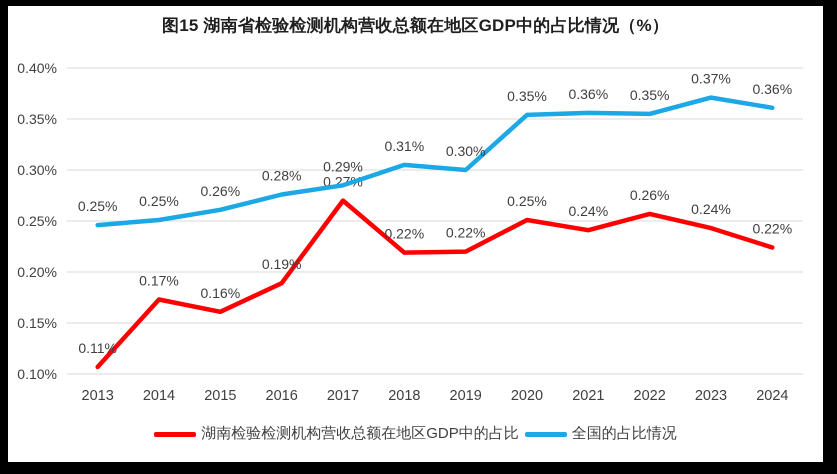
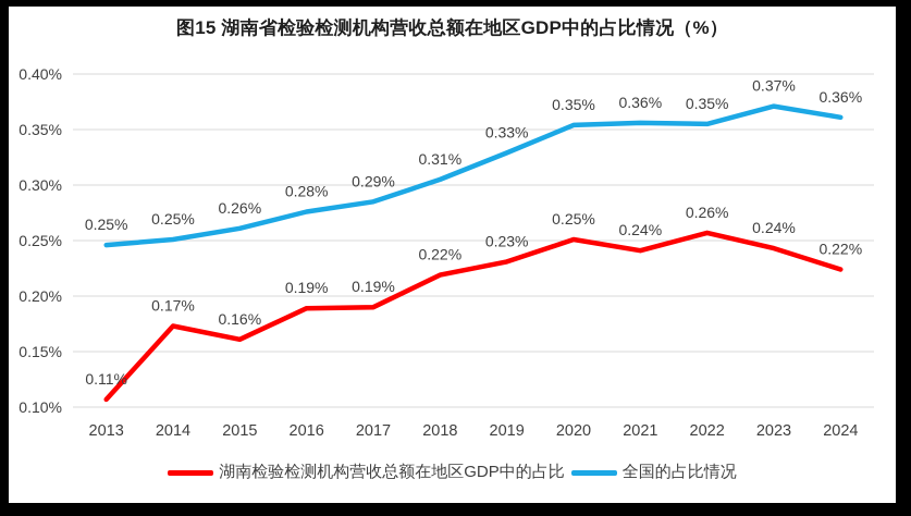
湖南检验检测机构营收总额在地区GDP中的占比/2017: 0.27% -> 0.19%
湖南检验检测机构营收总额在地区GDP中的占比/2019: 0.22% -> 0.23%
全国的占比情况/2019: 0.30% -> 0.33%
